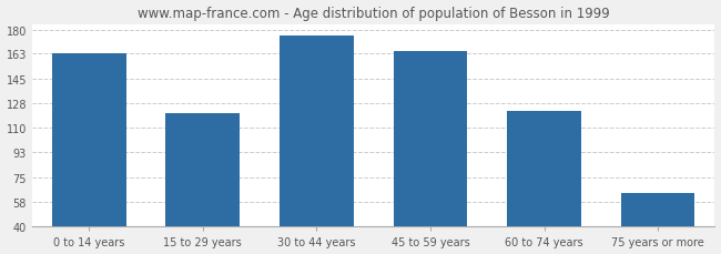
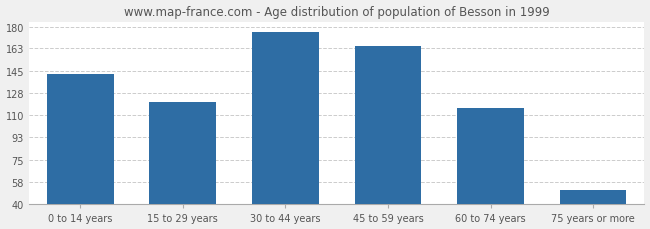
0 to 14 years: 163 -> 143
60 to 74 years: 122 -> 116
75 years or more: 64 -> 51
